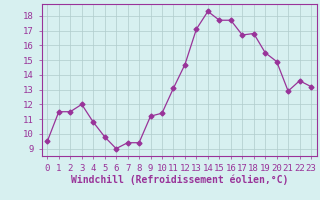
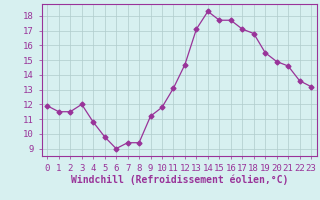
0: 9.5 -> 11.9
10: 11.4 -> 11.8
17: 16.7 -> 17.1
21: 12.9 -> 14.6
